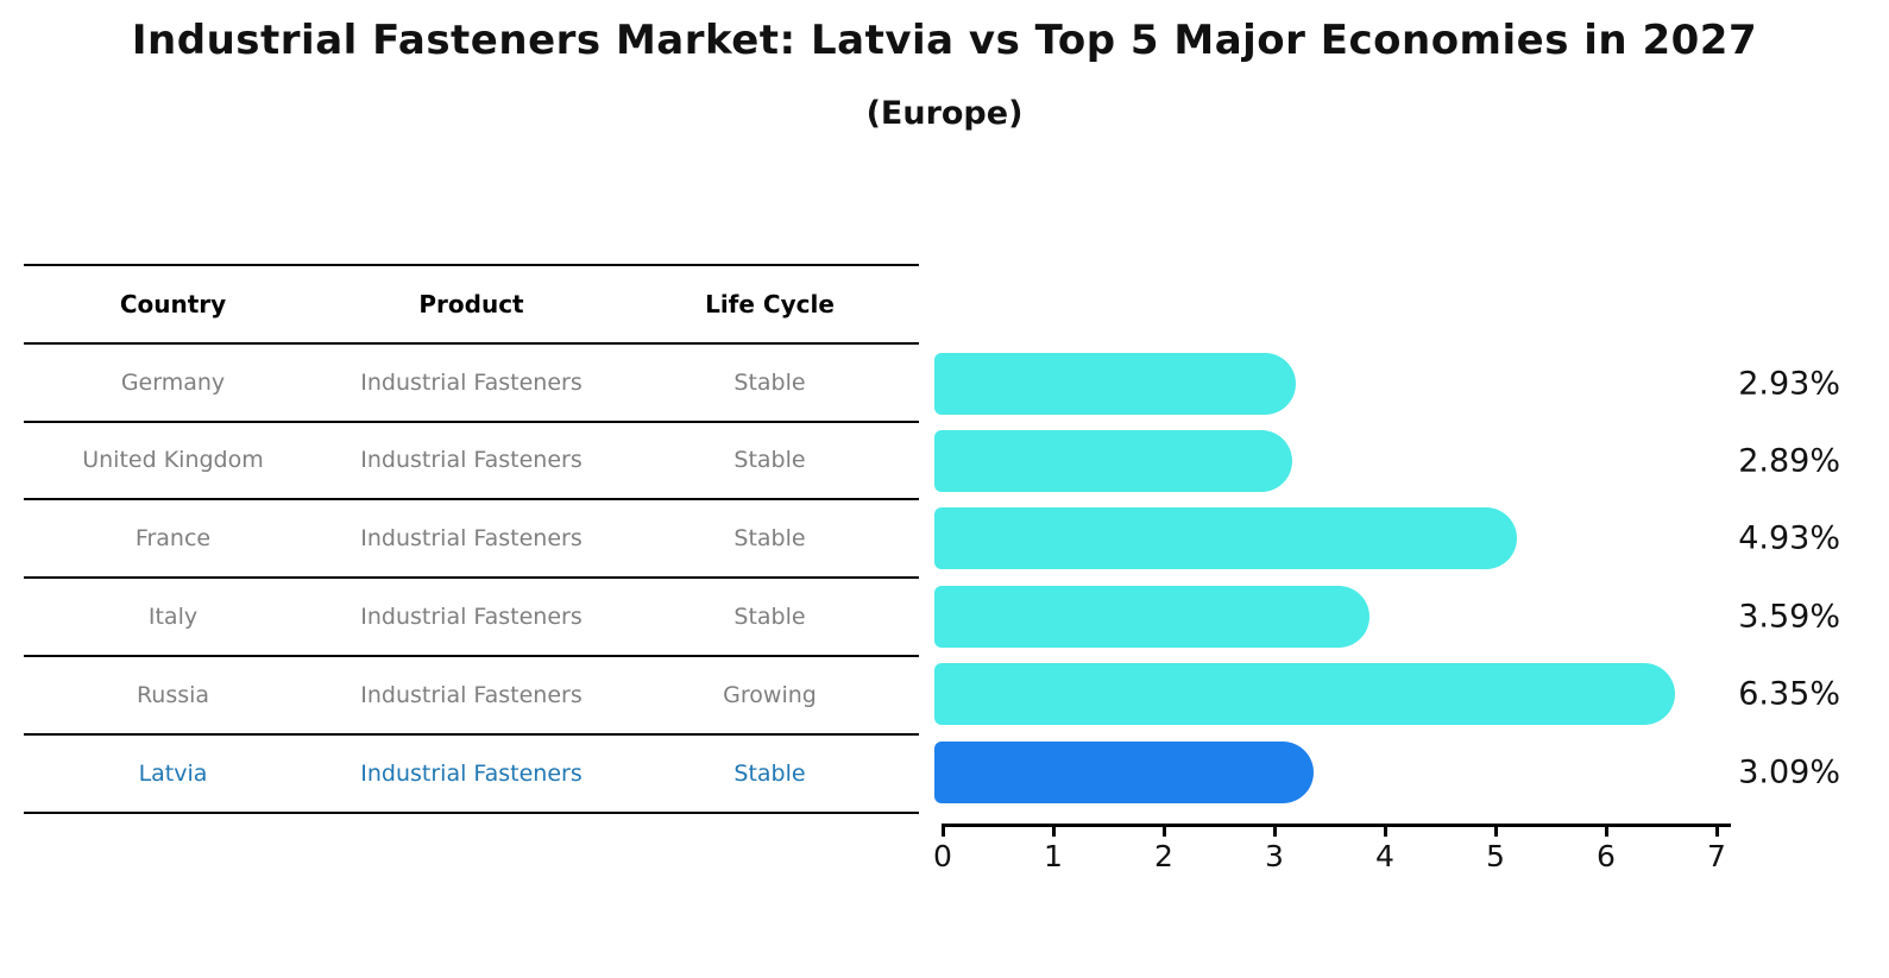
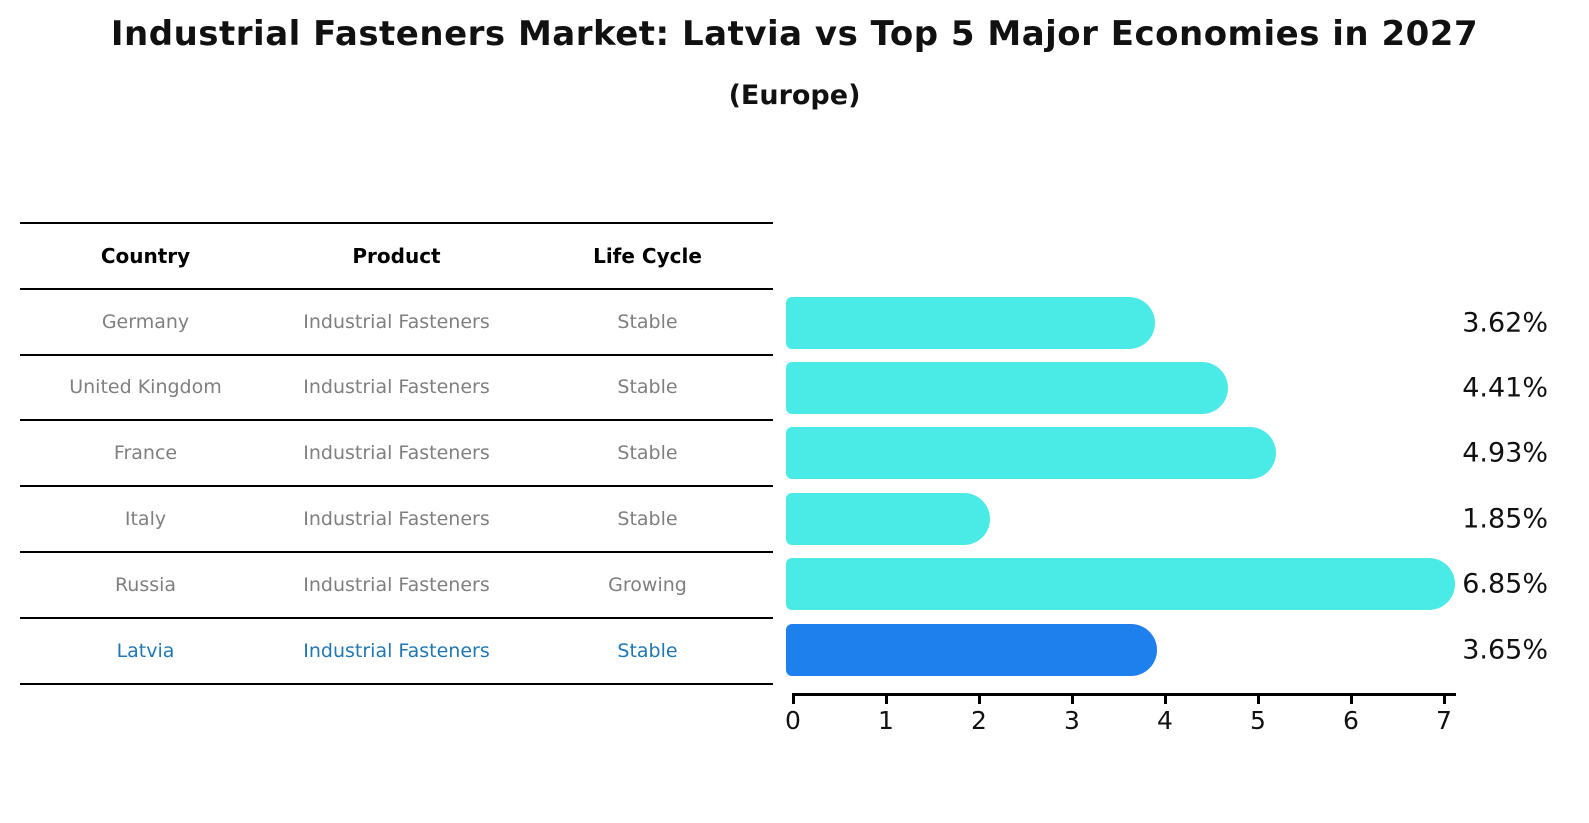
Germany: 2.93% -> 3.62%
United Kingdom: 2.89% -> 4.41%
Italy: 3.59% -> 1.85%
Russia: 6.35% -> 6.85%
Latvia: 3.09% -> 3.65%
